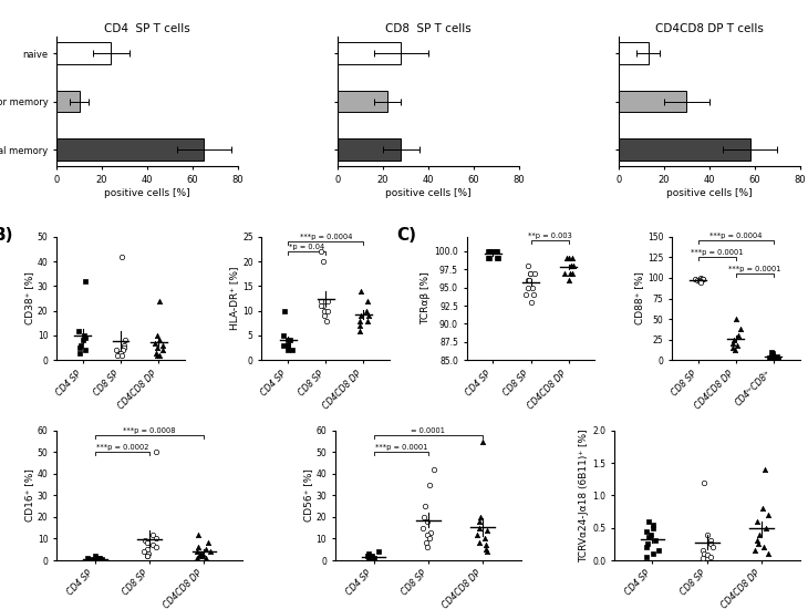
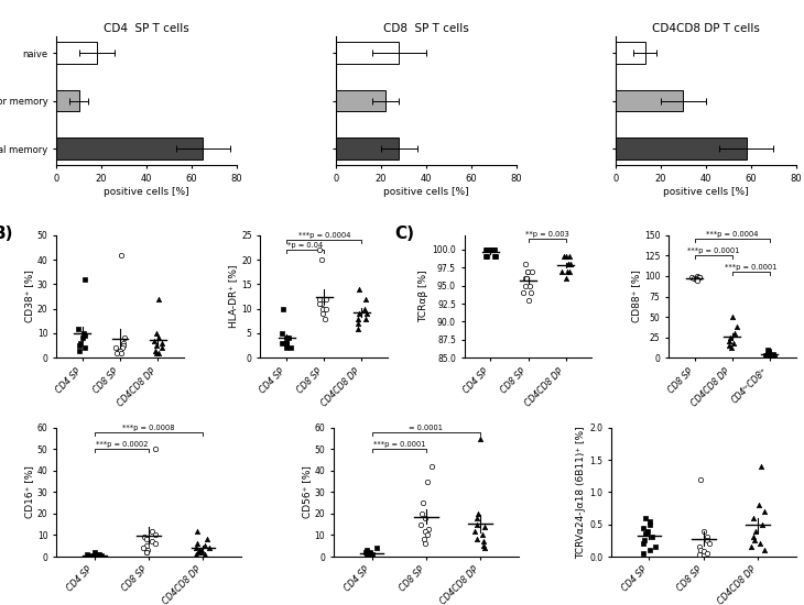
CD4 SP T cells/naive: 24 -> 18
